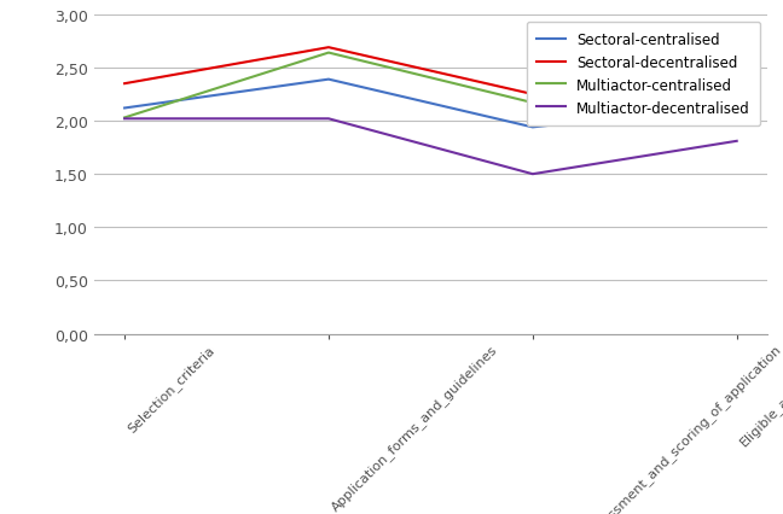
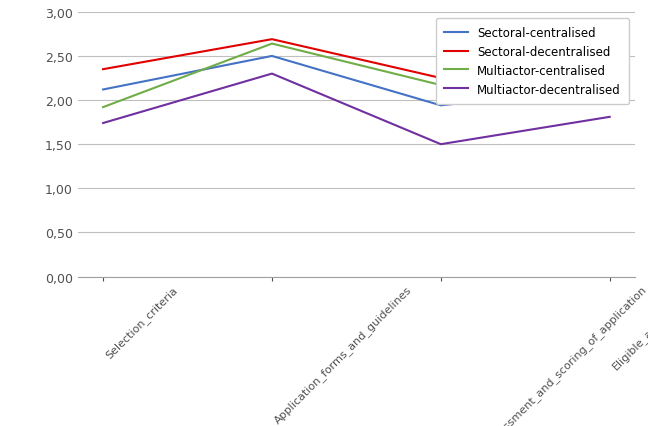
Multiactor-centralised/Selection_criteria: 2,03 -> 1,92
Multiactor-decentralised/Selection_criteria: 2,02 -> 1,74
Sectoral-centralised/Application_forms_and_guidelines: 2,39 -> 2,50
Multiactor-decentralised/Application_forms_and_guidelines: 2,02 -> 2,30
